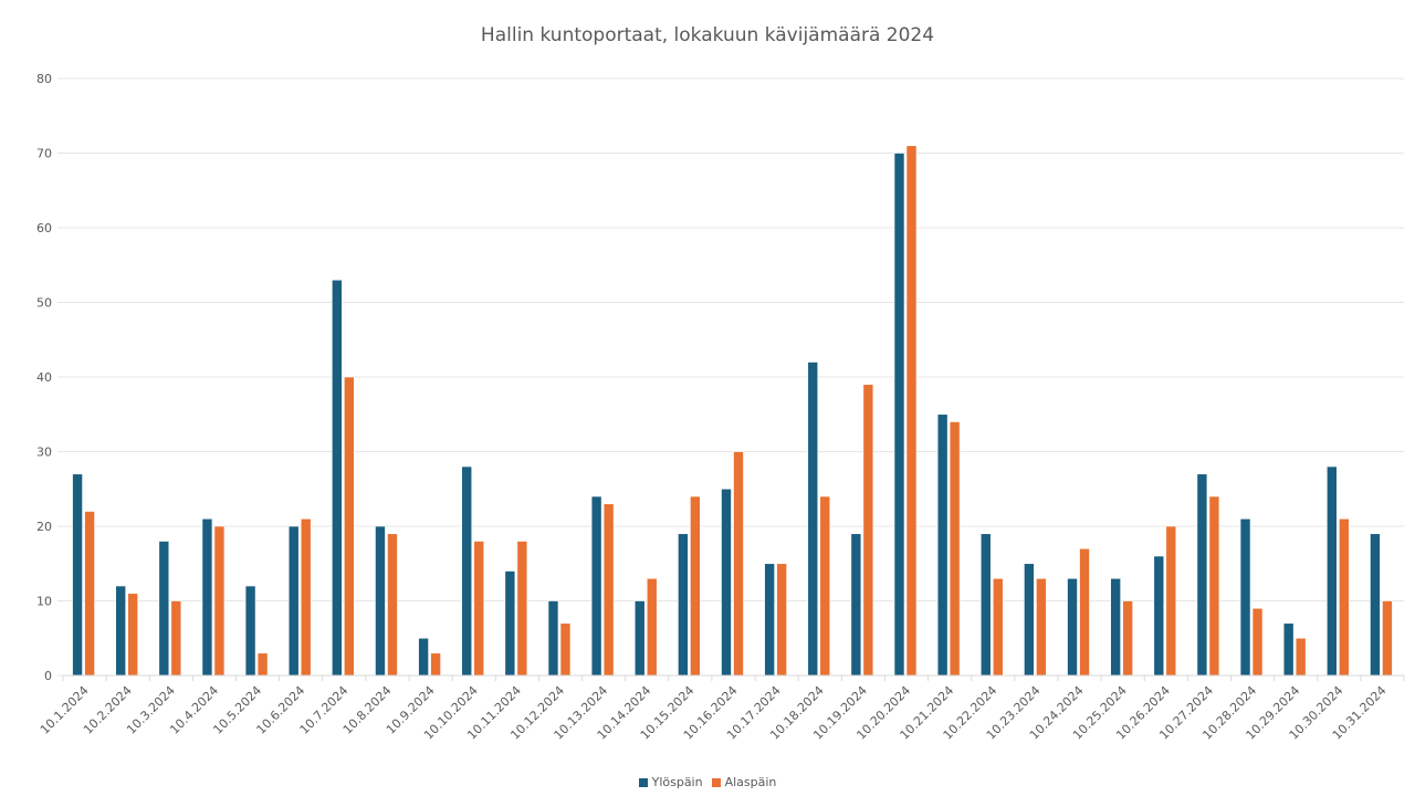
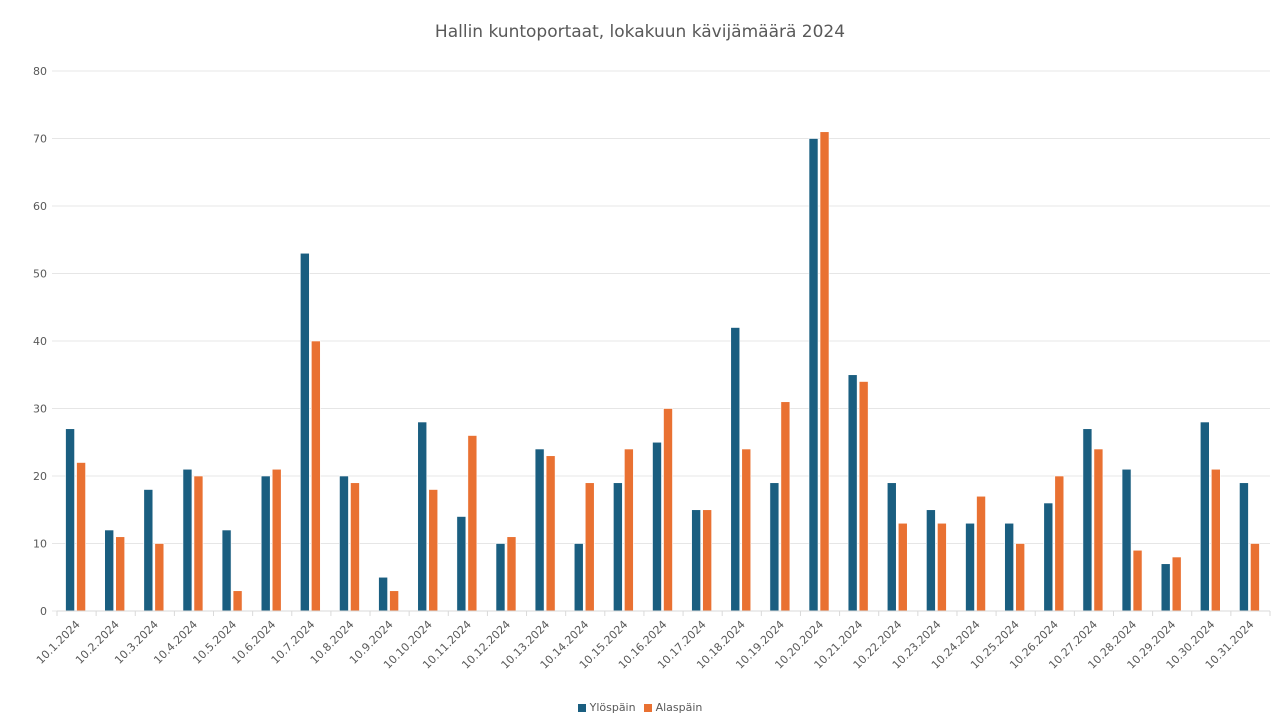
Alaspäin/10.11.2024: 18 -> 26
Alaspäin/10.12.2024: 7 -> 11
Alaspäin/10.14.2024: 13 -> 19
Alaspäin/10.19.2024: 39 -> 31
Alaspäin/10.29.2024: 5 -> 8
